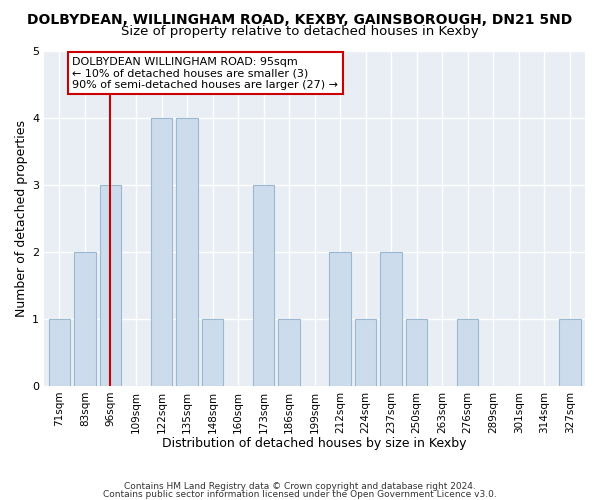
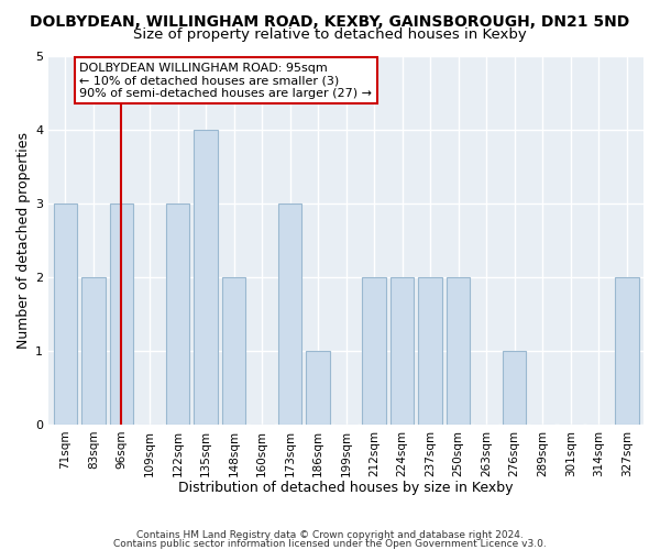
71sqm: 1 -> 3
122sqm: 4 -> 3
148sqm: 1 -> 2
224sqm: 1 -> 2
250sqm: 1 -> 2
327sqm: 1 -> 2
